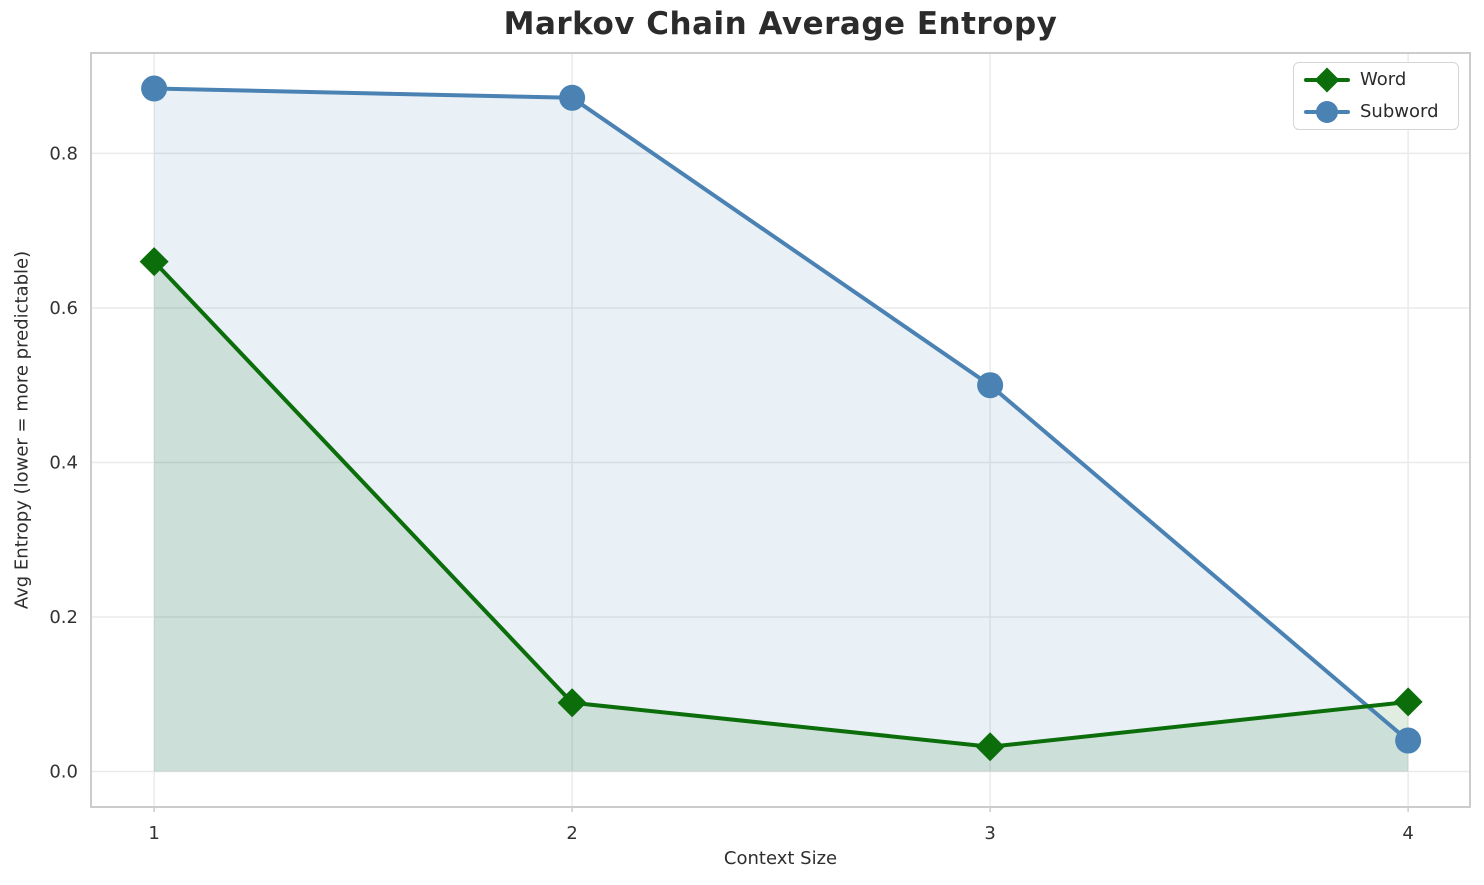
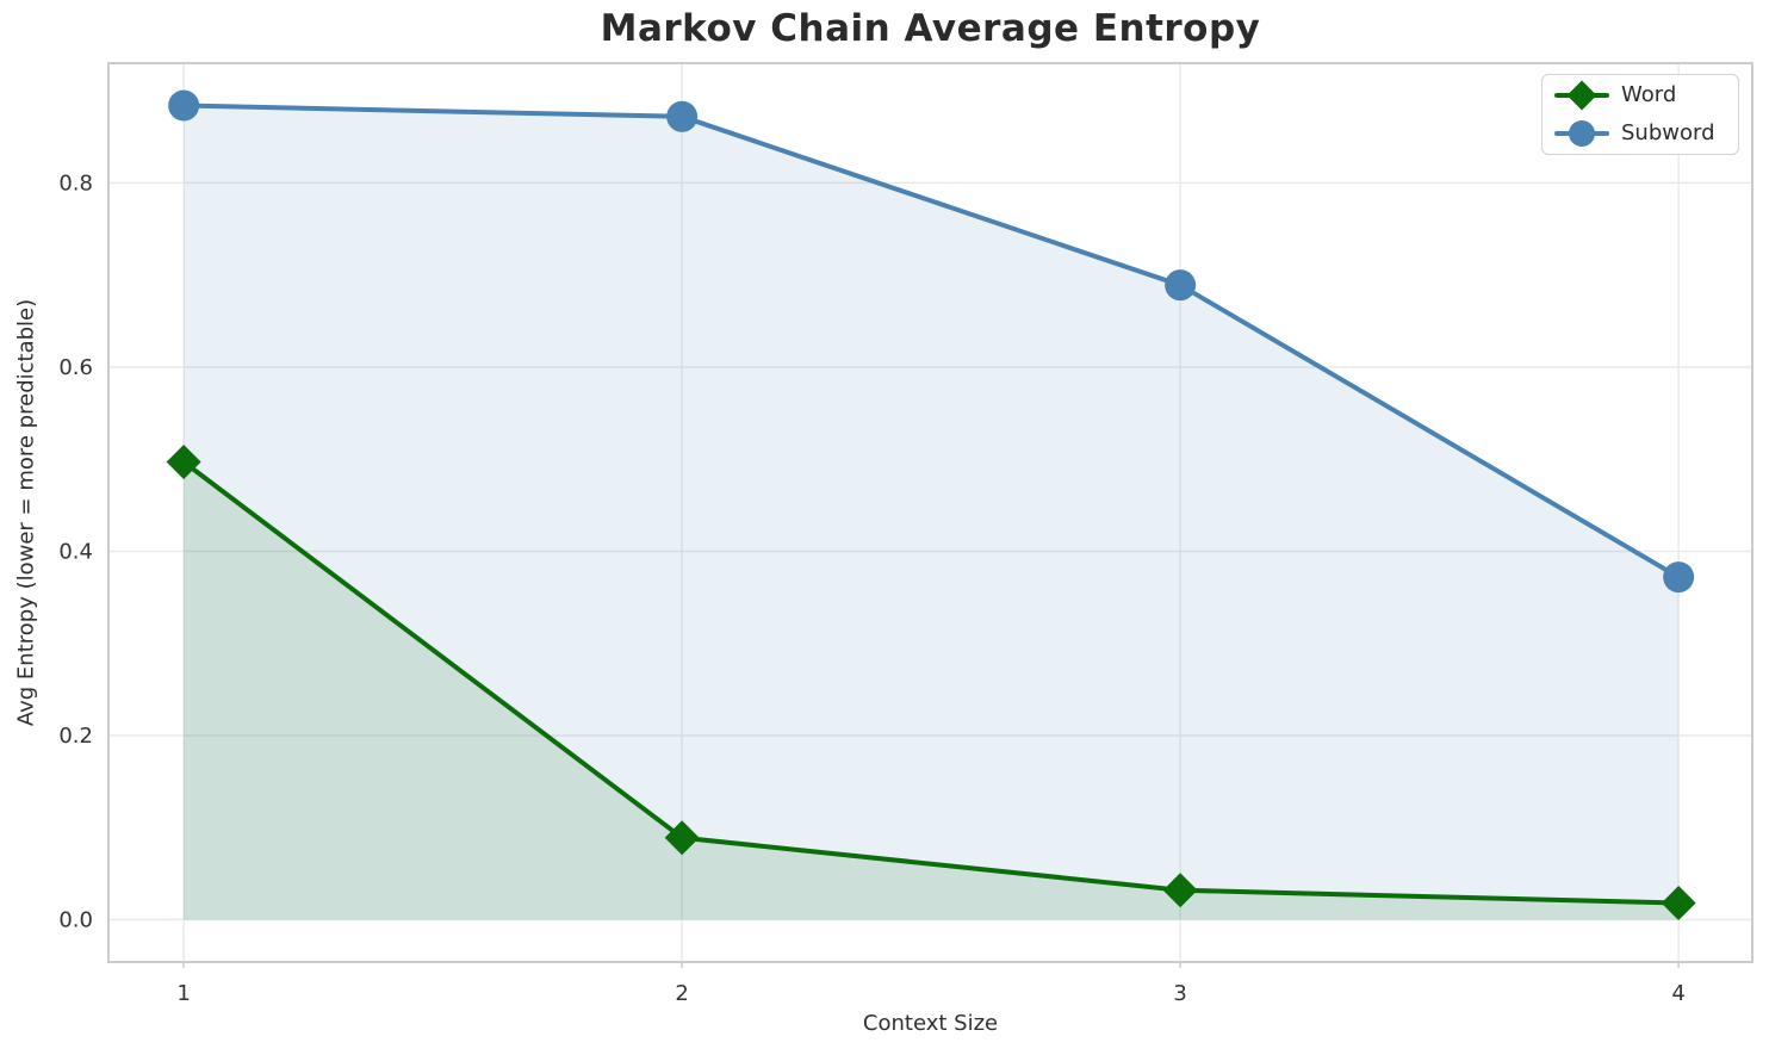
Word/1: 0.66 -> 0.50
Subword/3: 0.50 -> 0.69
Subword/4: 0.04 -> 0.37
Word/4: 0.09 -> 0.02
